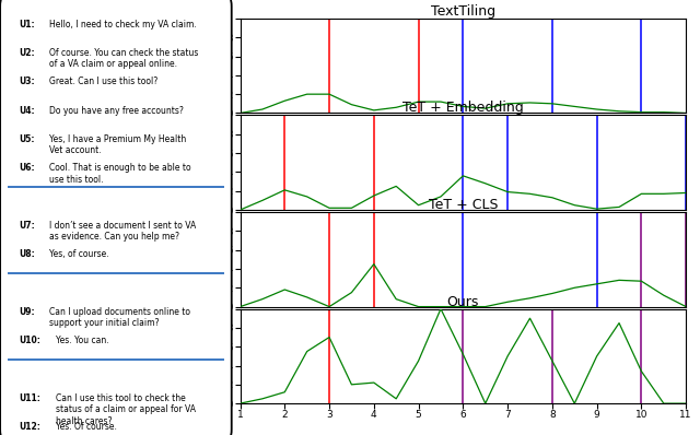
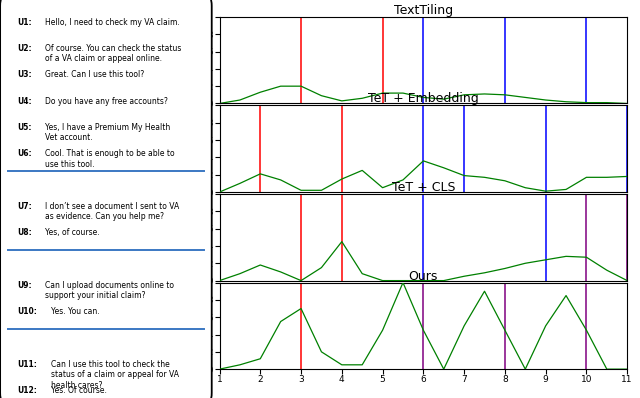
Ours/4: 0.22 -> 0.05
Ours/6: 0.52 -> 0.45
Ours/10: 0.34 -> 0.45
